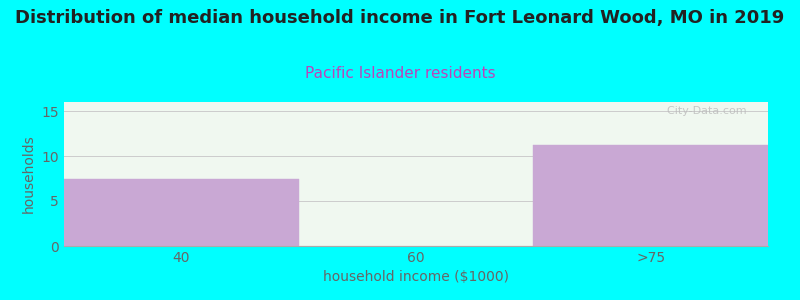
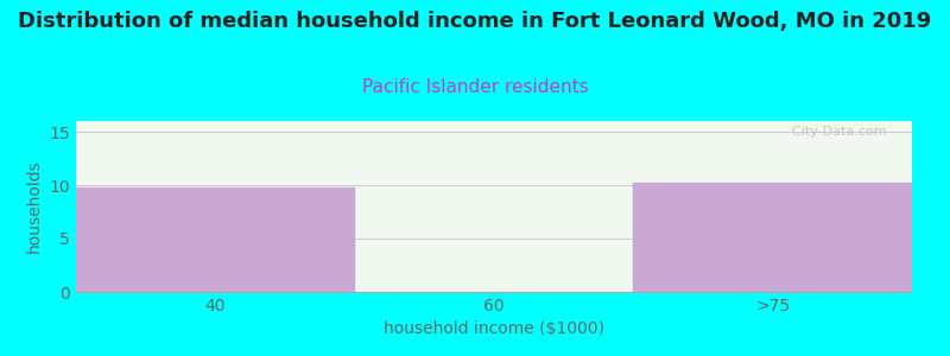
40: 7.5 -> 9.8
>75: 11.2 -> 10.2
